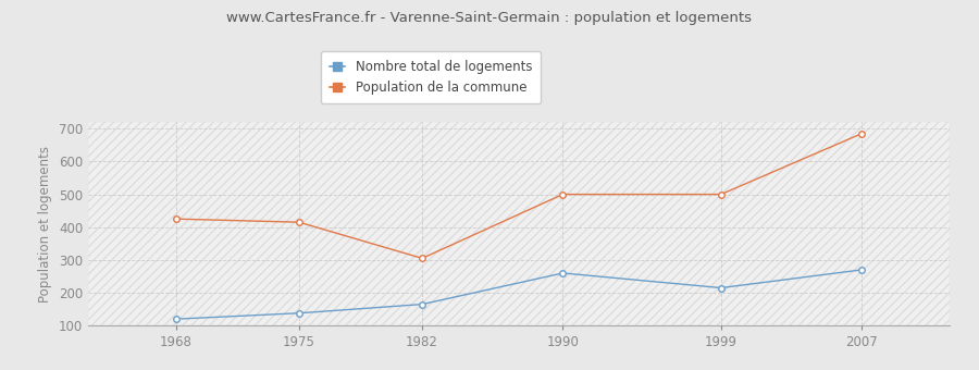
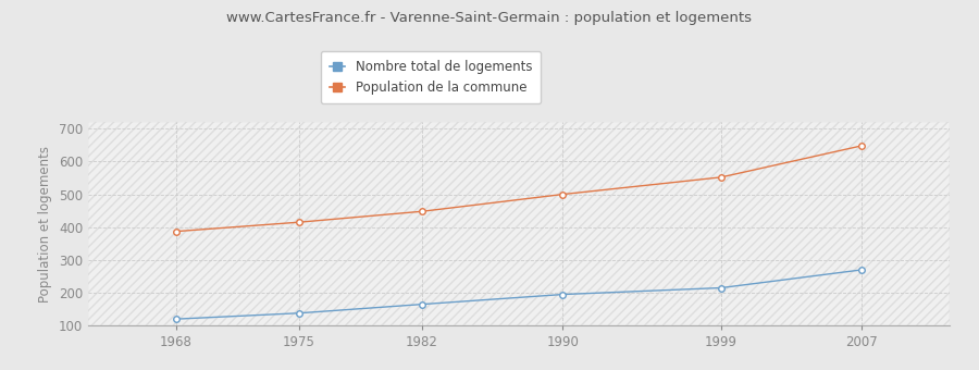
Population de la commune/1968: 425 -> 387
Population de la commune/1982: 305 -> 448
Nombre total de logements/1990: 260 -> 195
Population de la commune/1999: 500 -> 552
Population de la commune/2007: 685 -> 648
